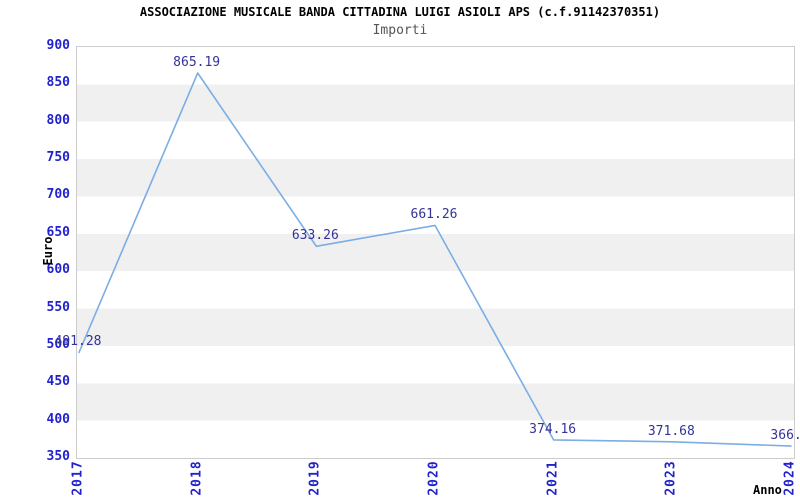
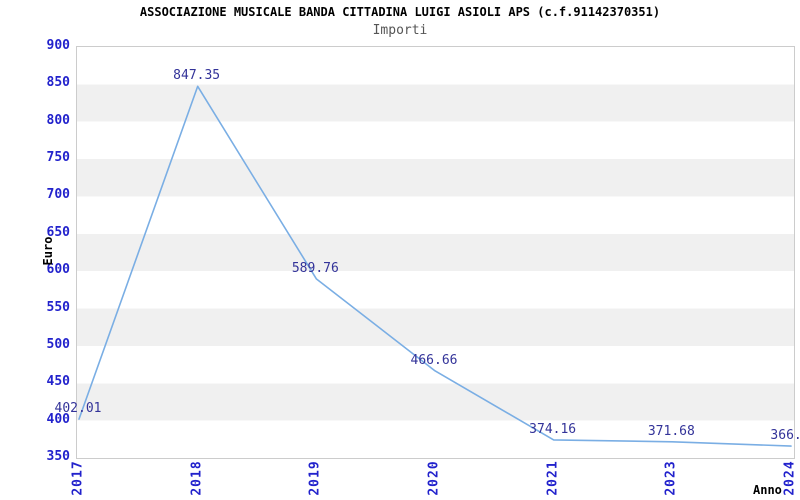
2017: 491.28 -> 402.01
2018: 865.19 -> 847.35
2019: 633.26 -> 589.76
2020: 661.26 -> 466.66
